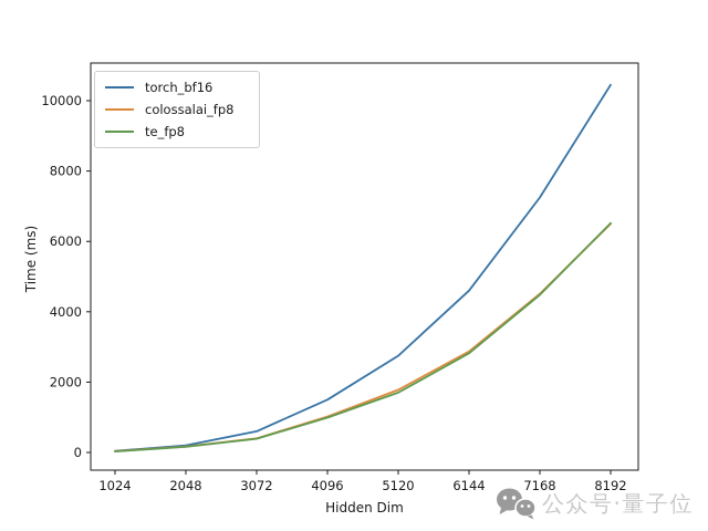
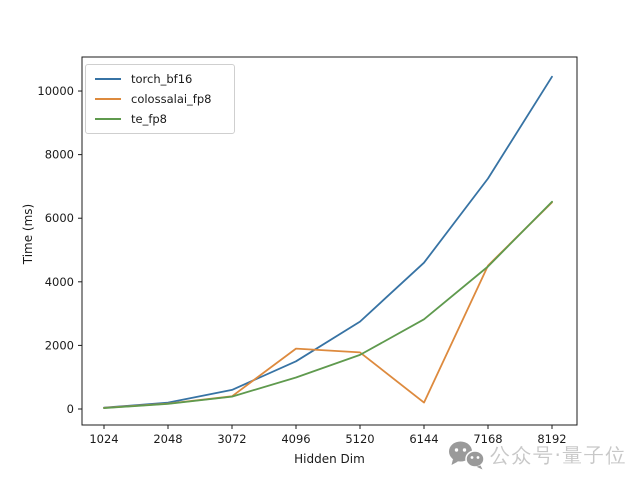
colossalai_fp8/4096: 1000 -> 1900
colossalai_fp8/6144: 2900 -> 200
